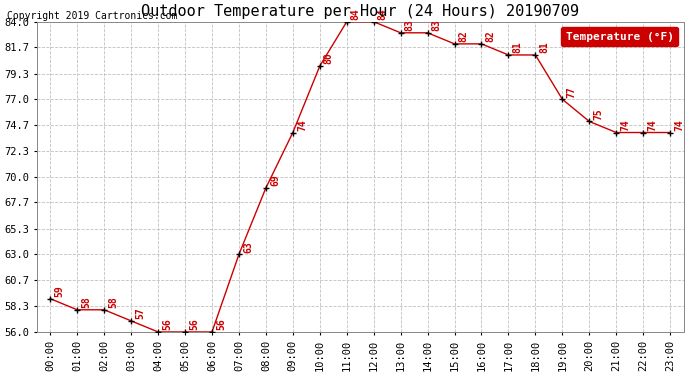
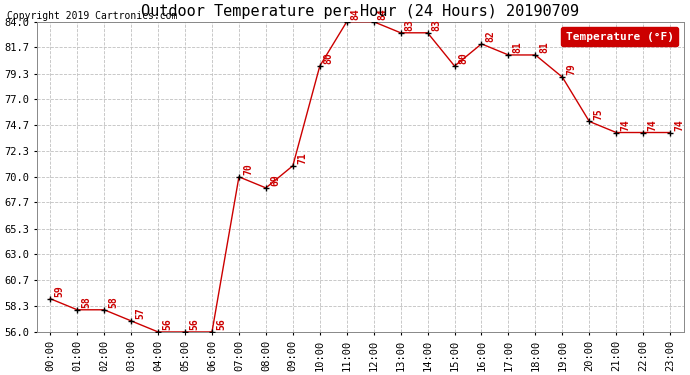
07:00: 63 -> 70
09:00: 74 -> 71
15:00: 82 -> 80
19:00: 77 -> 79
